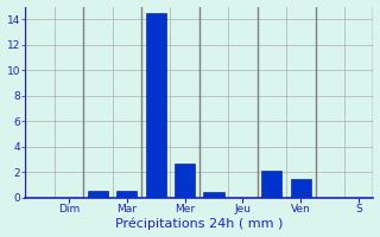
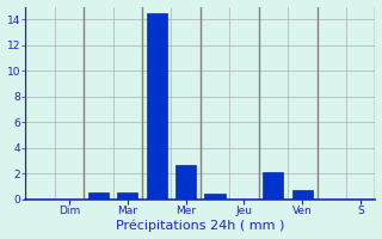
Ven: 1.5 -> 0.7
